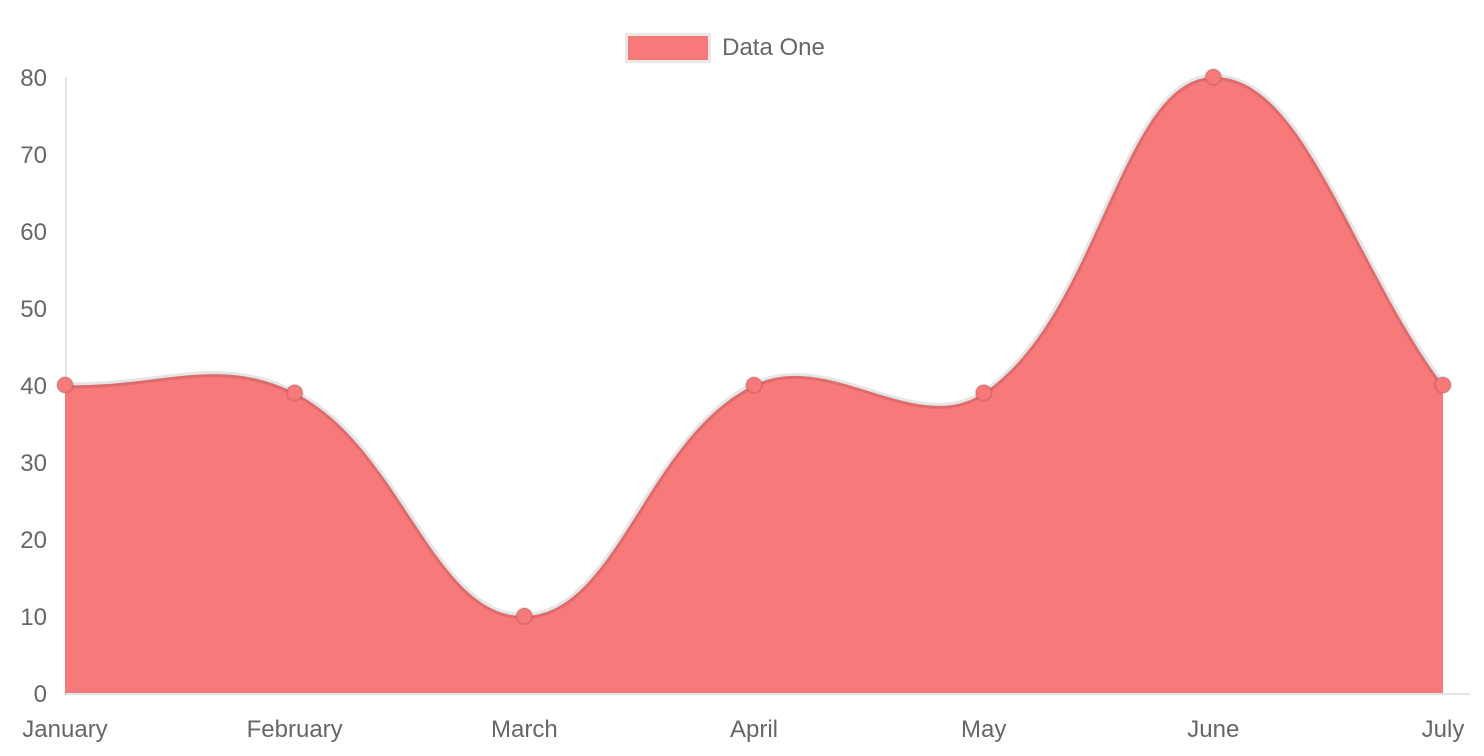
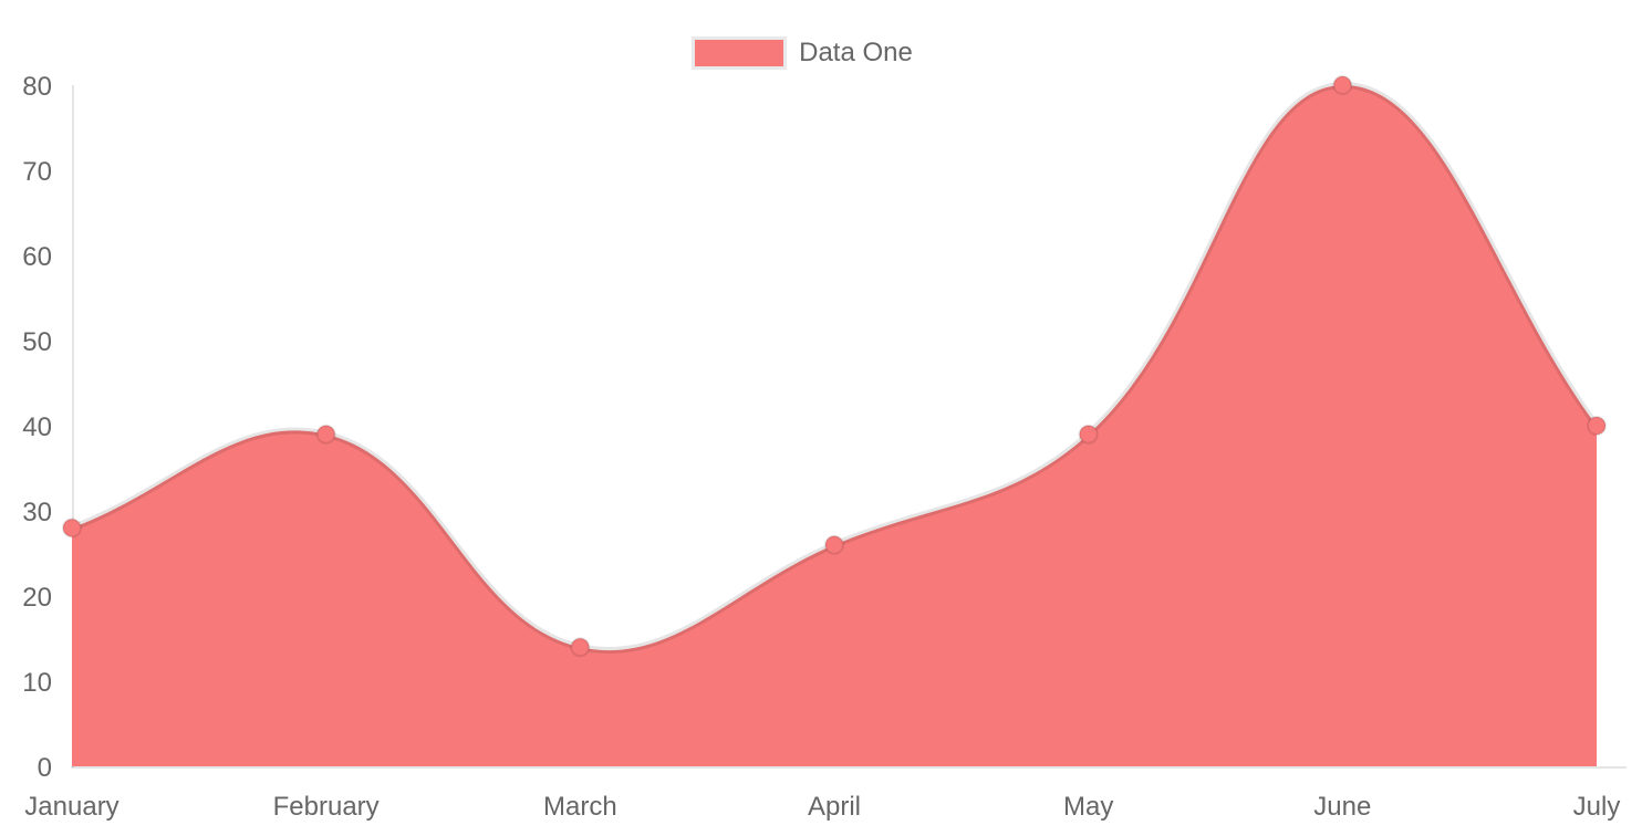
January: 40 -> 28
March: 10 -> 14
April: 40 -> 26
